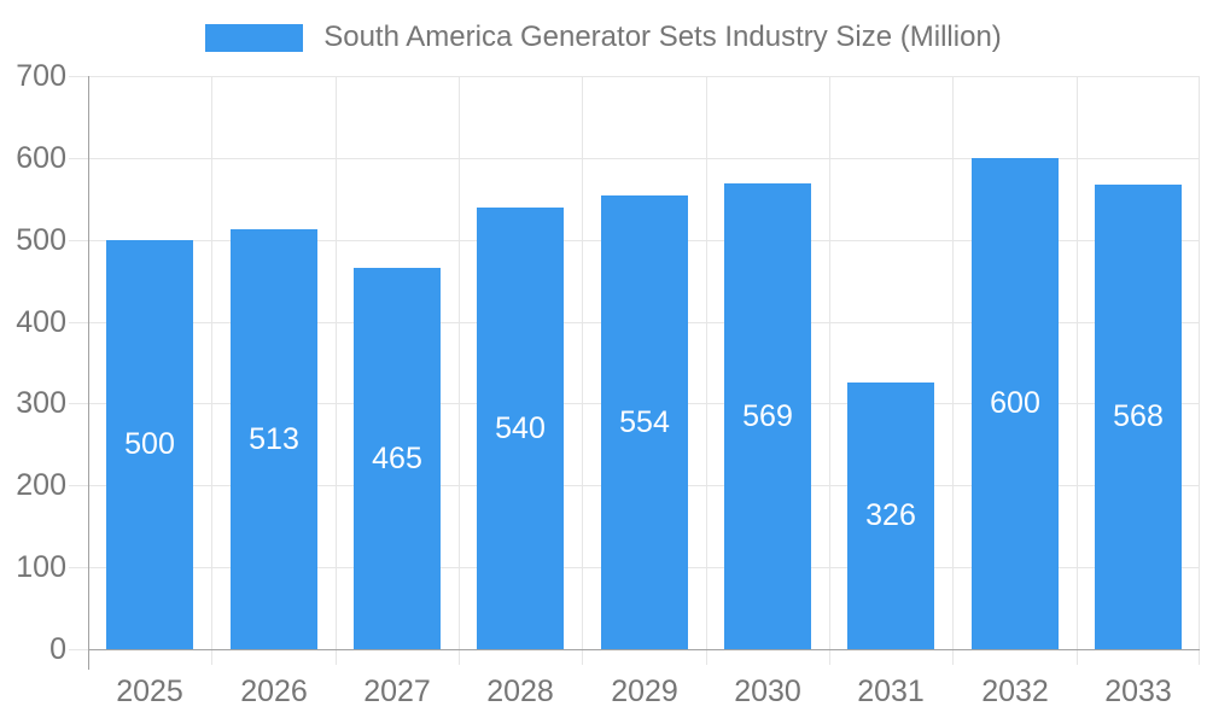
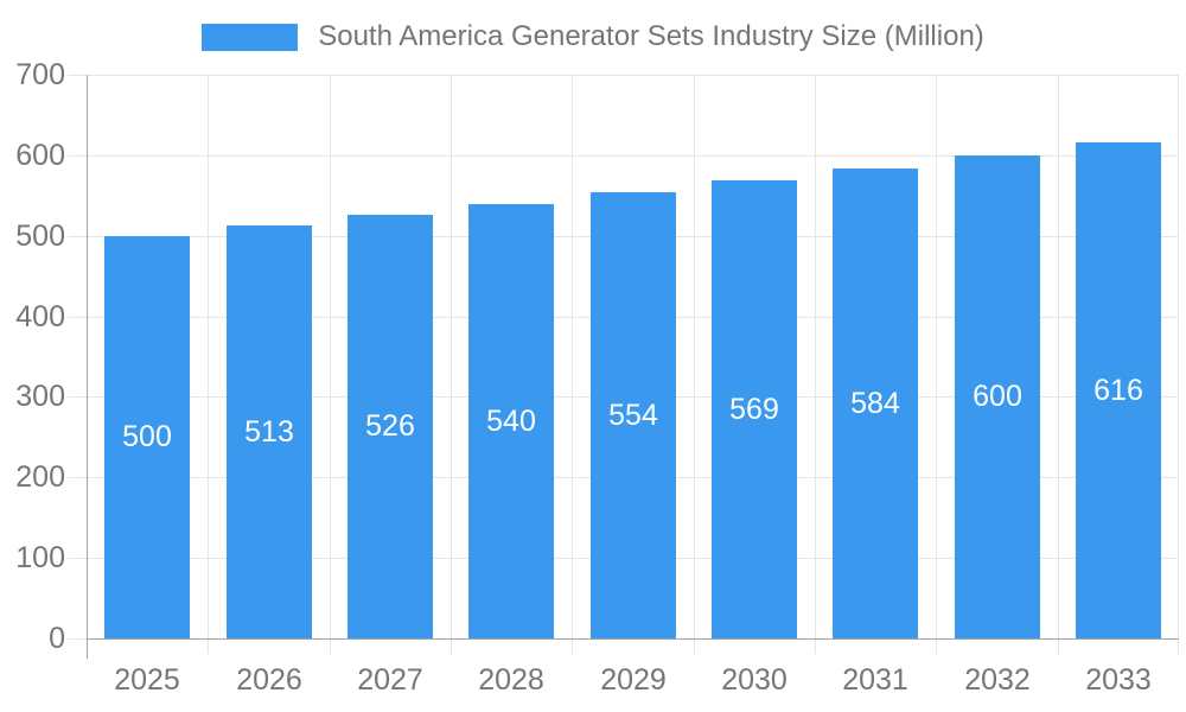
2027: 465 -> 526
2031: 326 -> 584
2033: 568 -> 616
